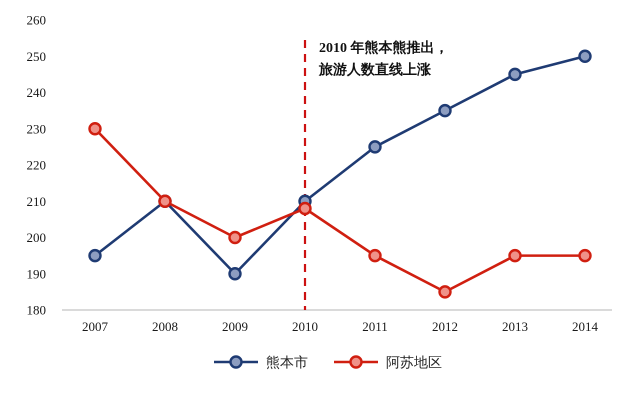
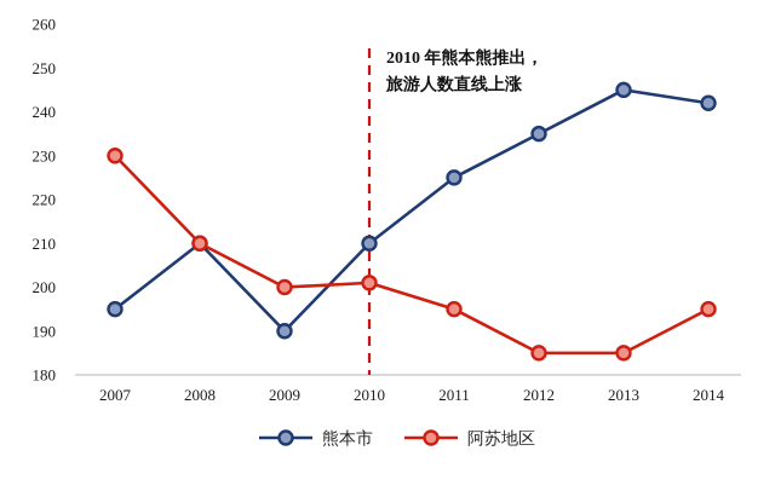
阿苏地区/2010: 208 -> 201
阿苏地区/2013: 195 -> 185
熊本市/2014: 250 -> 242
